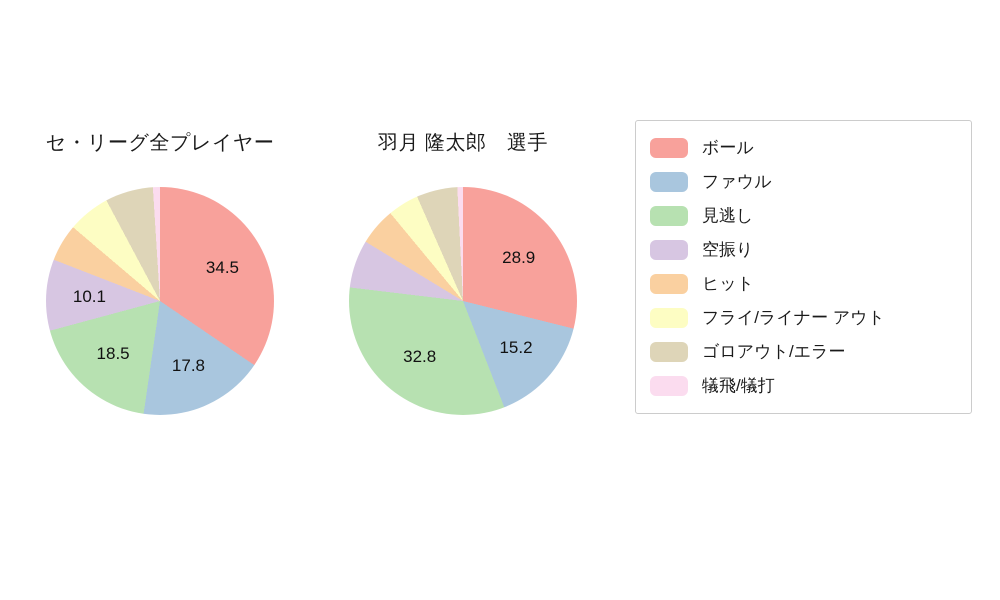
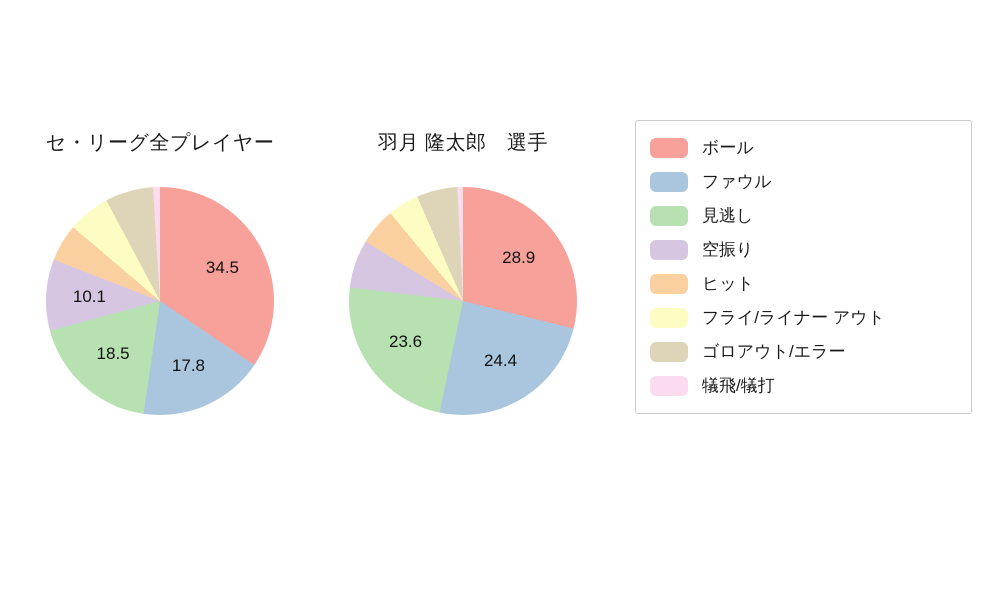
羽月 隆太郎 選手/ファウル: 15.2 -> 24.4
羽月 隆太郎 選手/見逃し: 32.8 -> 23.6
